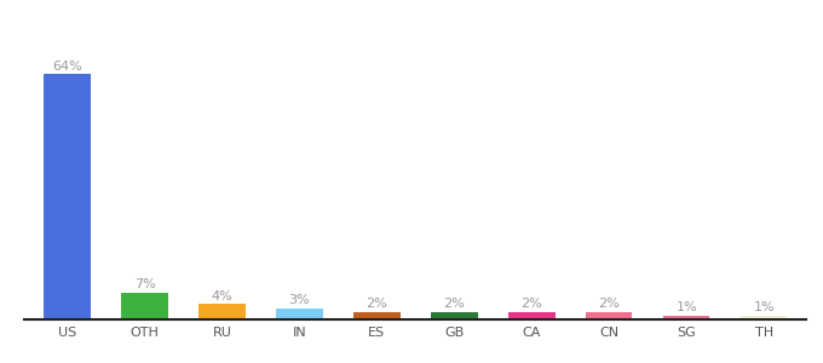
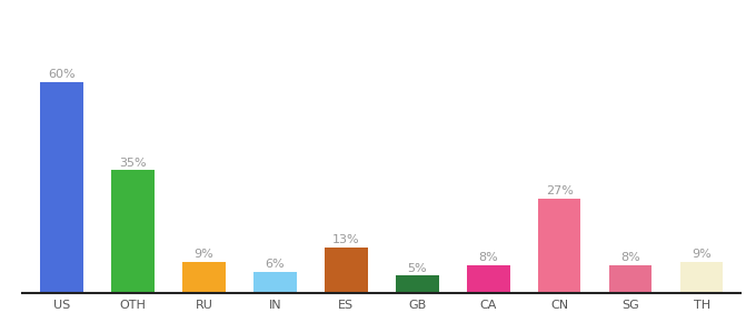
US: 64% -> 60%
OTH: 7% -> 35%
RU: 4% -> 9%
IN: 3% -> 6%
ES: 2% -> 13%
GB: 2% -> 5%
CA: 2% -> 8%
CN: 2% -> 27%
SG: 1% -> 8%
TH: 1% -> 9%
